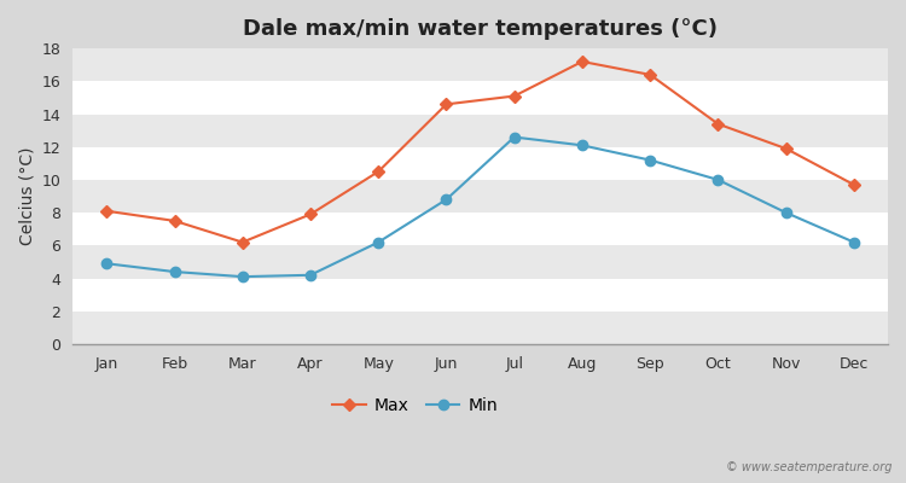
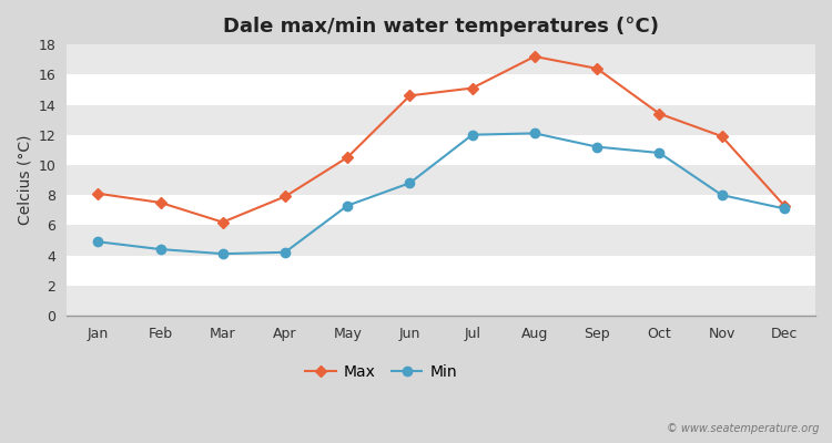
Min/May: 6.2 -> 7.3
Min/Jul: 12.6 -> 12.0
Min/Oct: 10.0 -> 10.8
Max/Dec: 9.7 -> 7.3
Min/Dec: 6.2 -> 7.1
